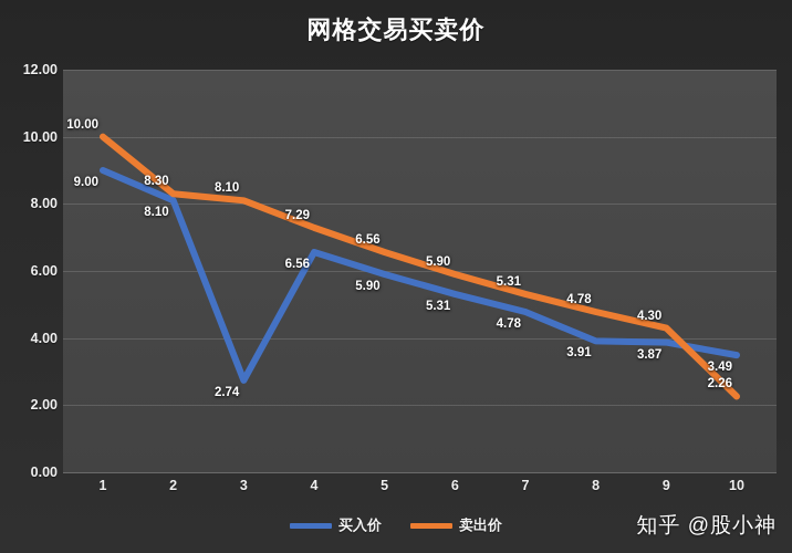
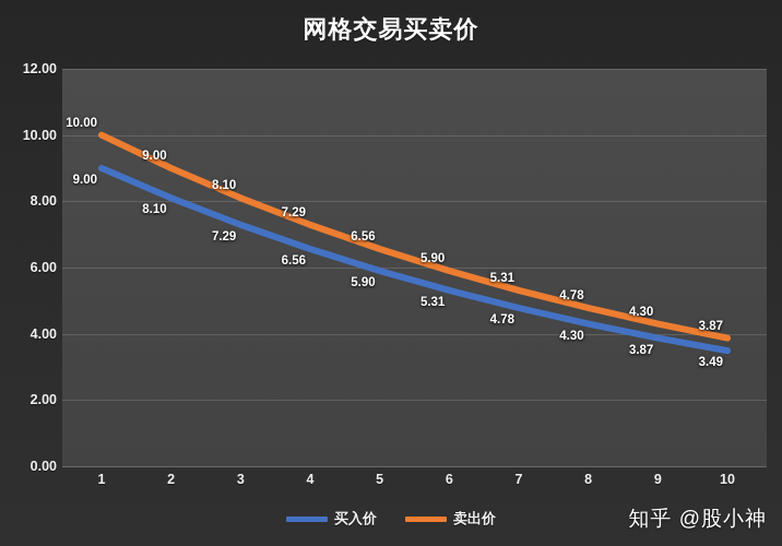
卖出价/2: 8.30 -> 9.00
买入价/3: 2.74 -> 7.29
买入价/8: 3.91 -> 4.30
卖出价/10: 2.26 -> 3.87
